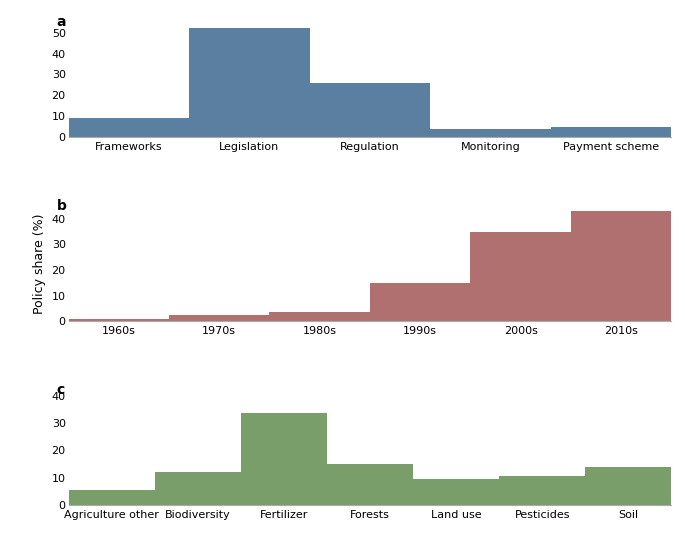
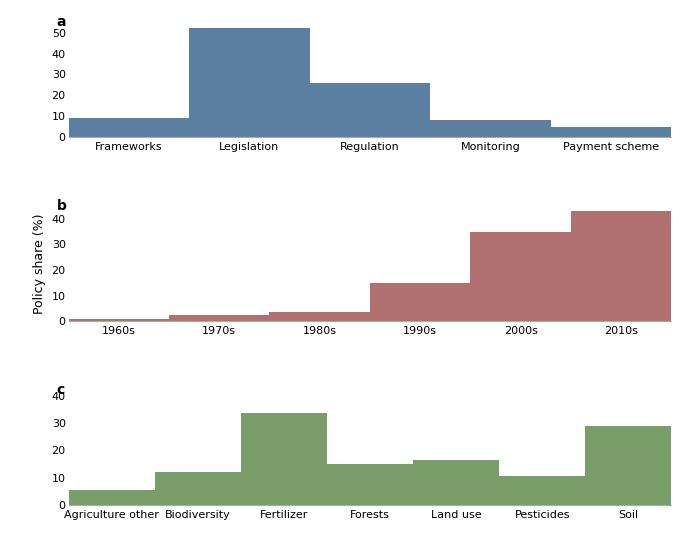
Monitoring: 4 -> 8
Land use: 9.5 -> 16.5
Soil: 14.0 -> 29.0
